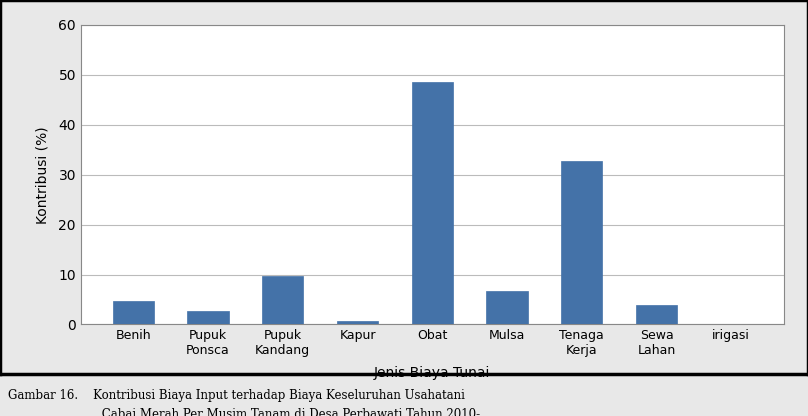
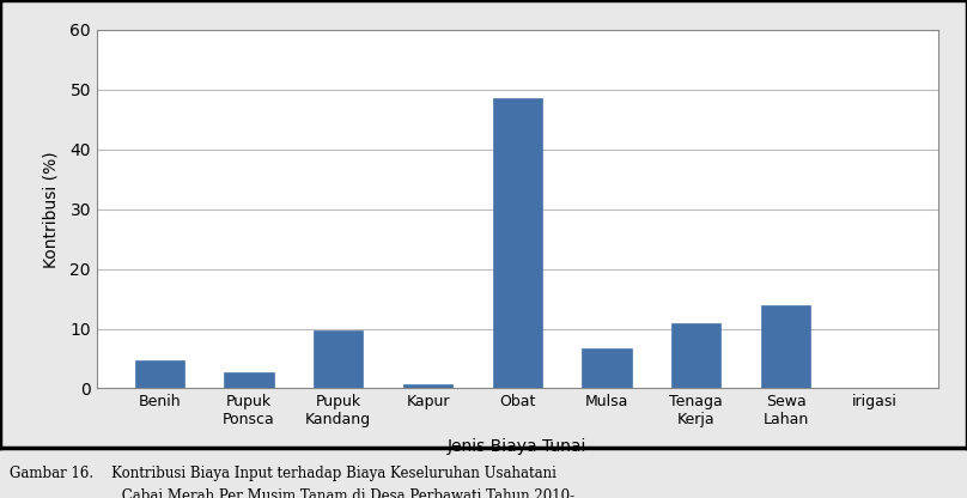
Tenaga Kerja: 32.7 -> 11.0
Sewa Lahan: 4.0 -> 14.0
